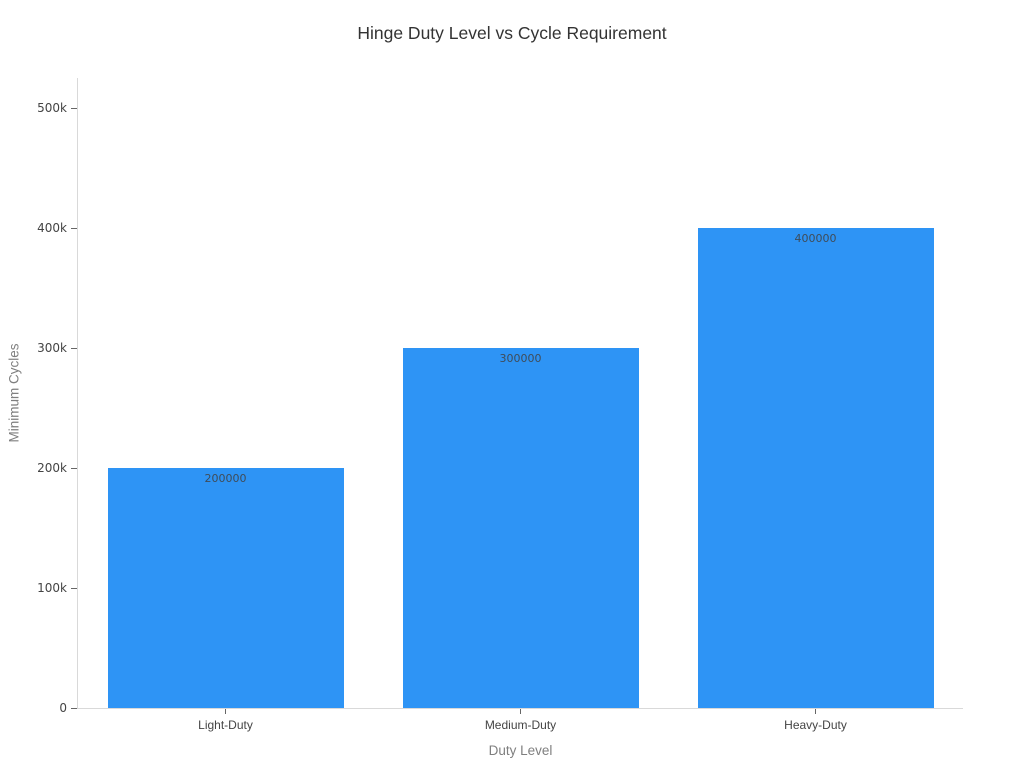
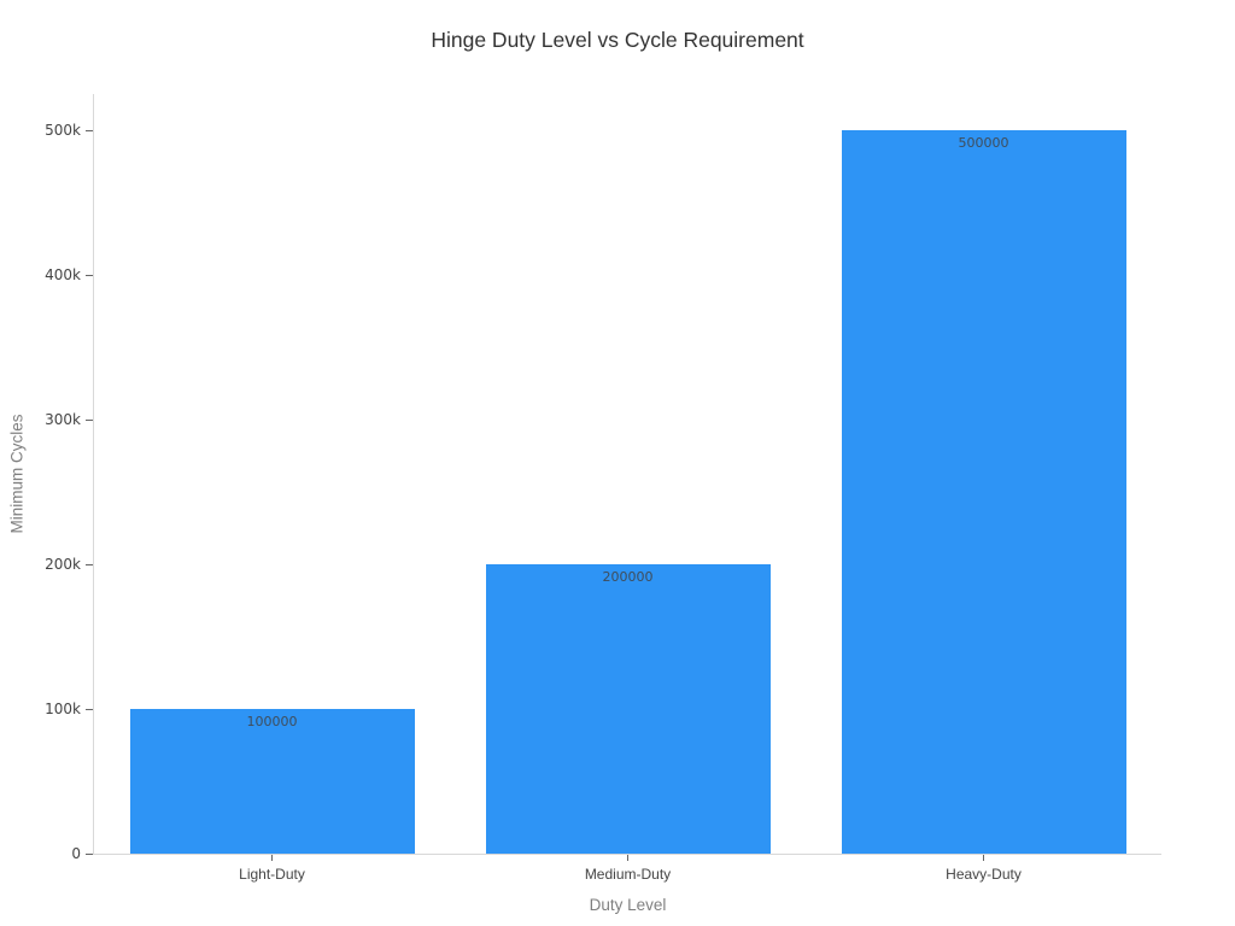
Light-Duty: 200000 -> 100000
Medium-Duty: 300000 -> 200000
Heavy-Duty: 400000 -> 500000
